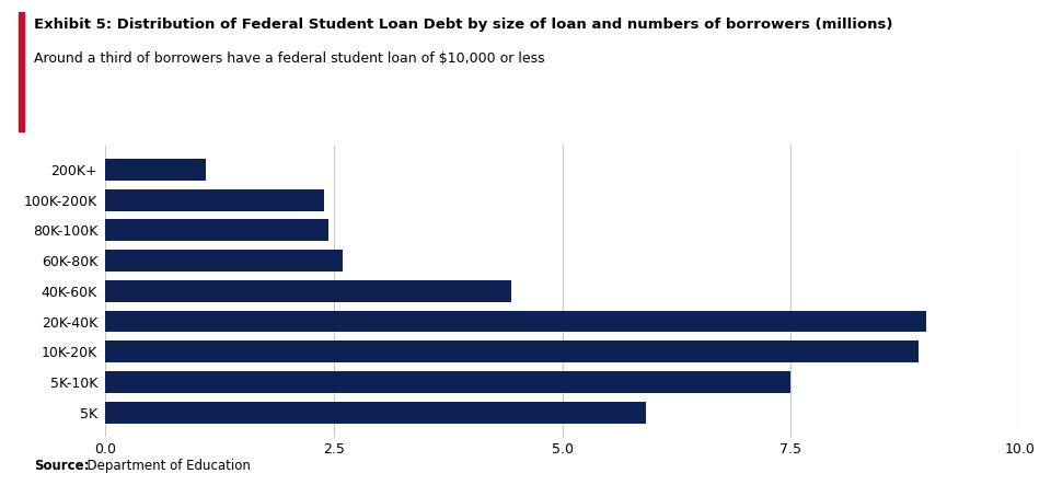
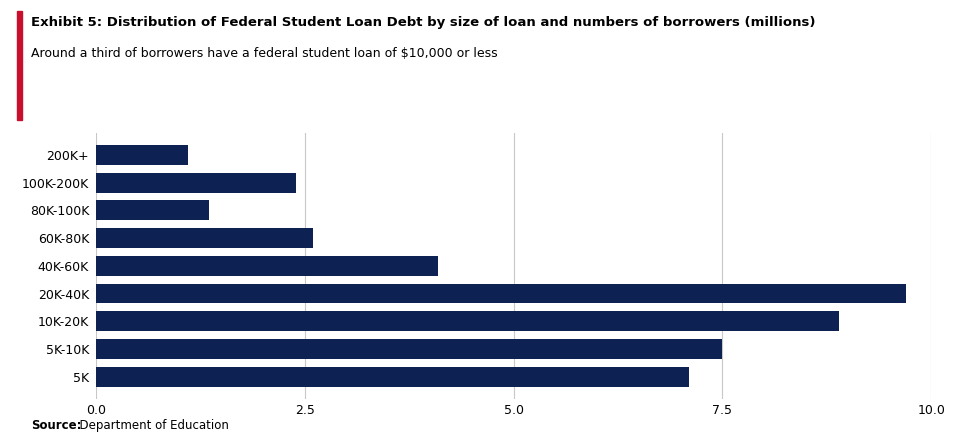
80K-100K: 2.44 -> 1.35
40K-60K: 4.44 -> 4.10
20K-40K: 8.98 -> 9.70
5K: 5.92 -> 7.10
